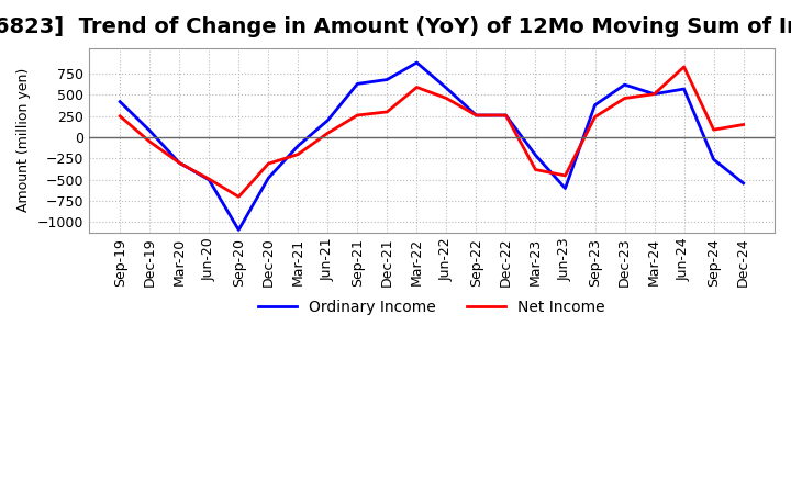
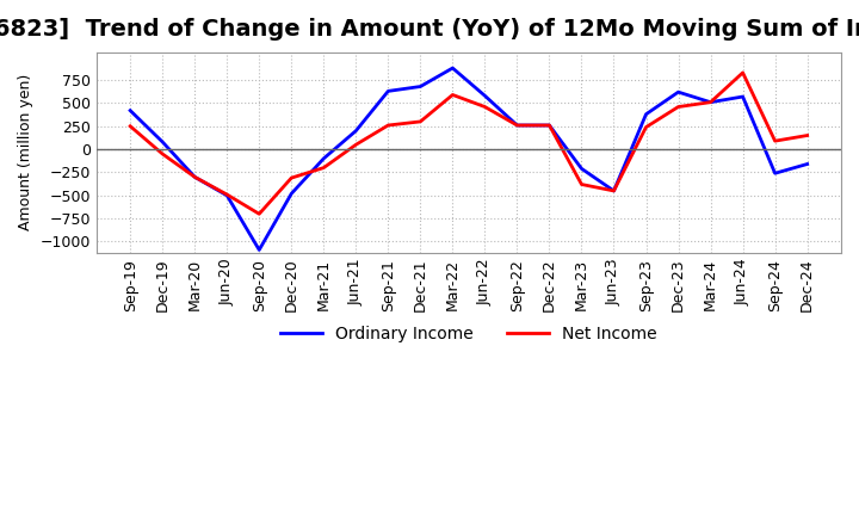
Ordinary Income/Jun-23: -600 -> -450
Ordinary Income/Dec-24: -540 -> -160
